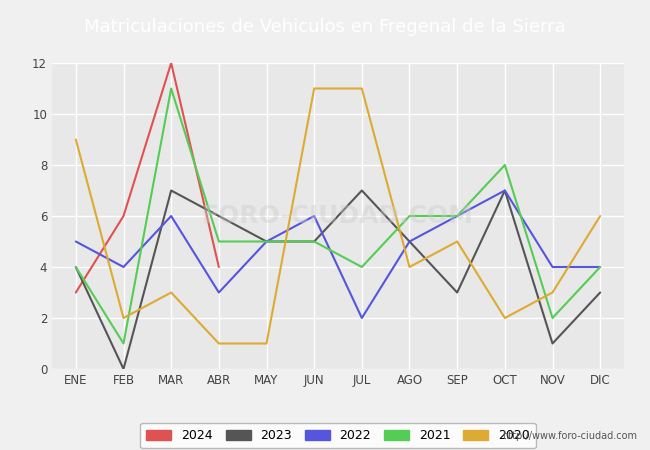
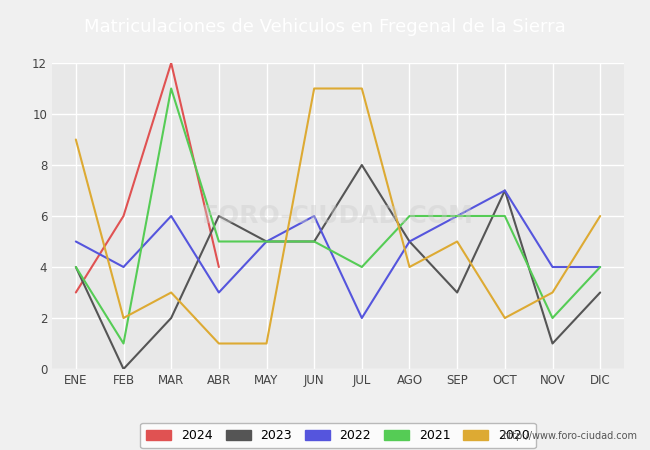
2023/MAR: 7 -> 2
2023/JUL: 7 -> 8
2021/OCT: 8 -> 6
